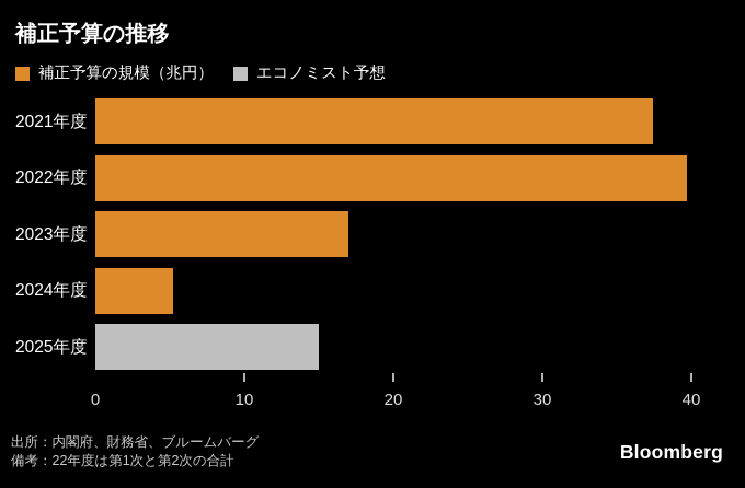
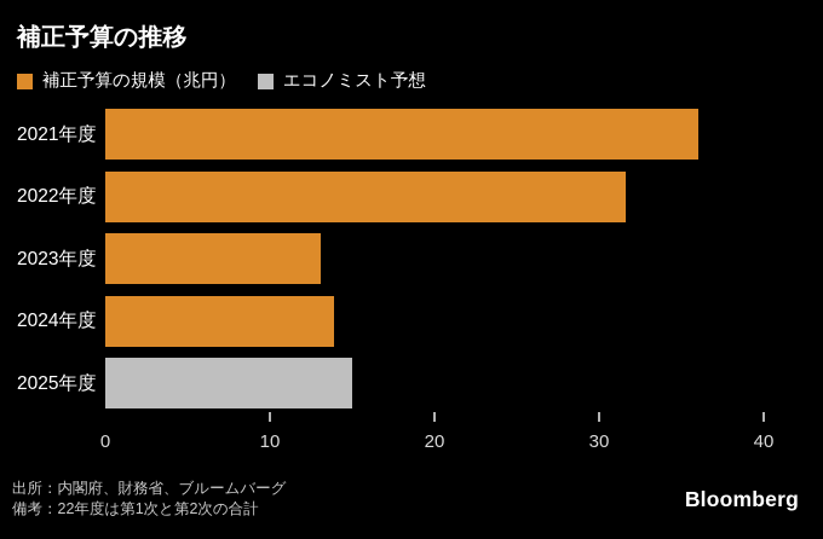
2021年度: 37.4 -> 36.0
2022年度: 39.7 -> 31.6
2023年度: 17.0 -> 13.1
2024年度: 5.2 -> 13.9
